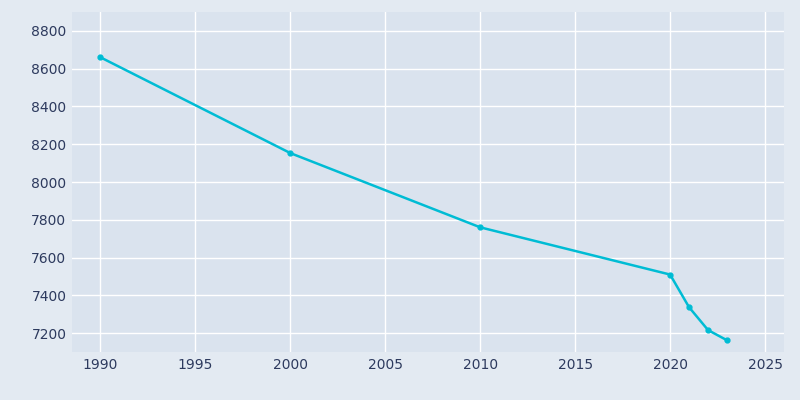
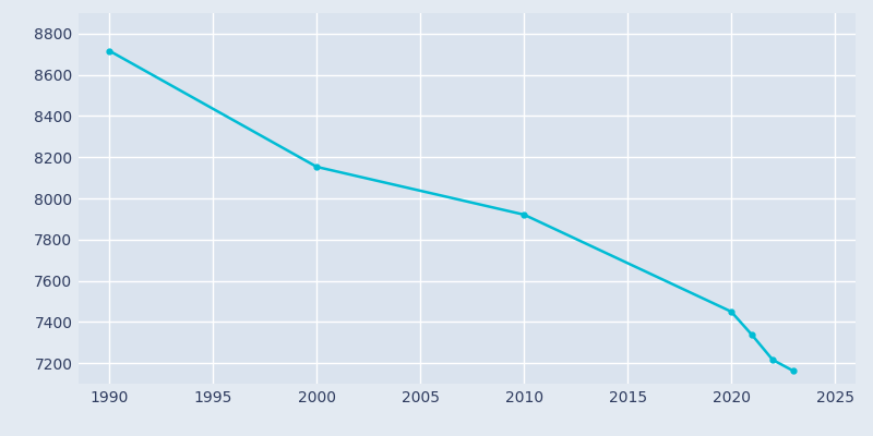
1990: 8660 -> 8720
2010: 7760 -> 7920
2020: 7510 -> 7450
